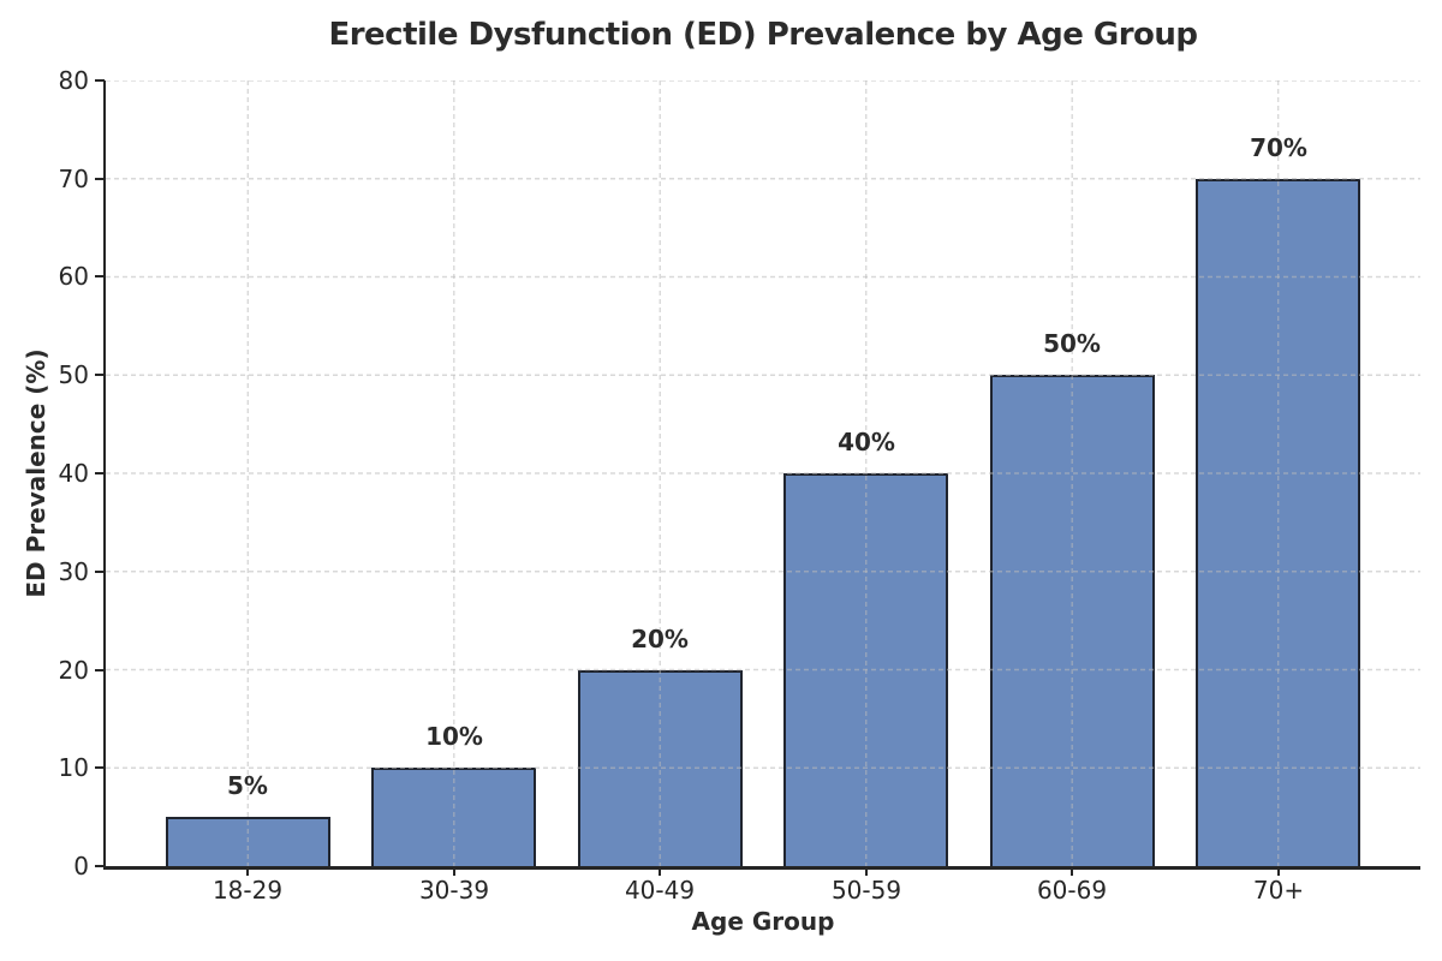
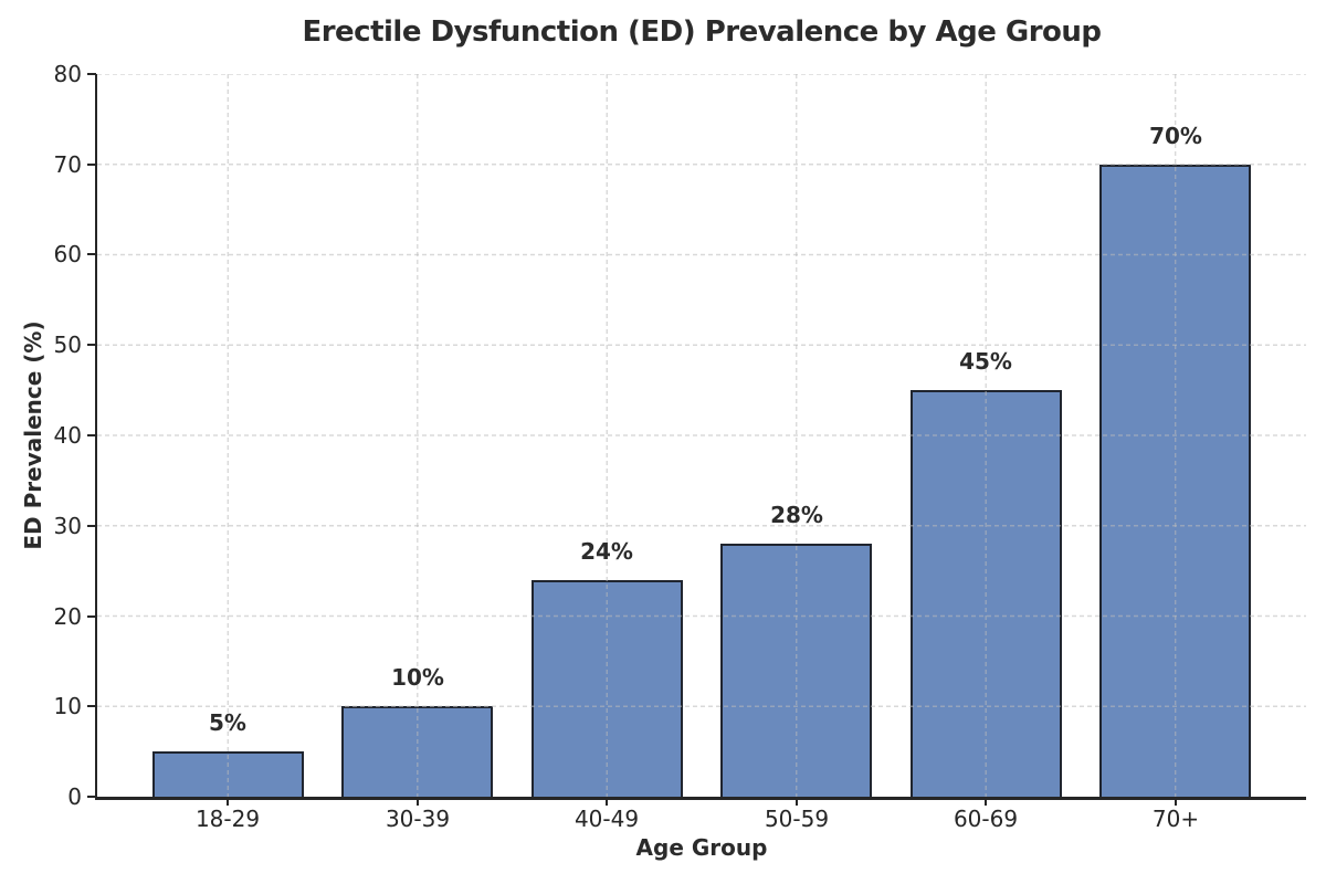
40-49: 20% -> 24%
50-59: 40% -> 28%
60-69: 50% -> 45%
